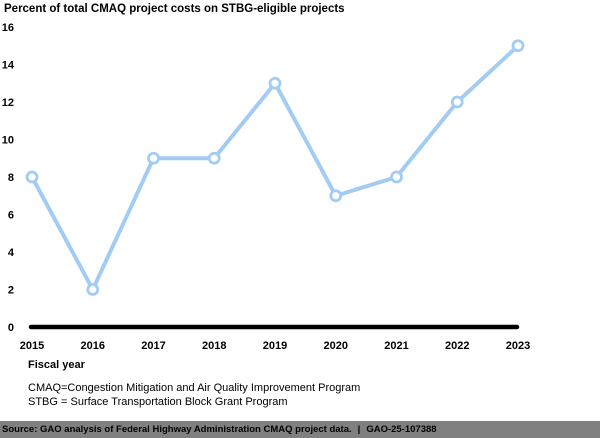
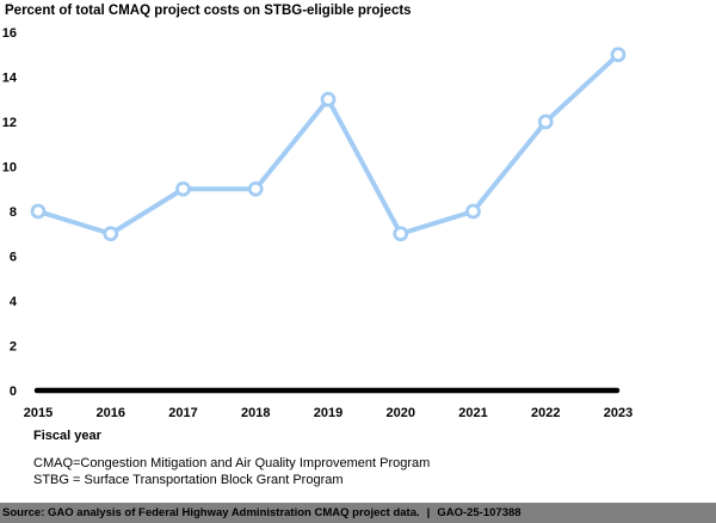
2016: 2 -> 7
